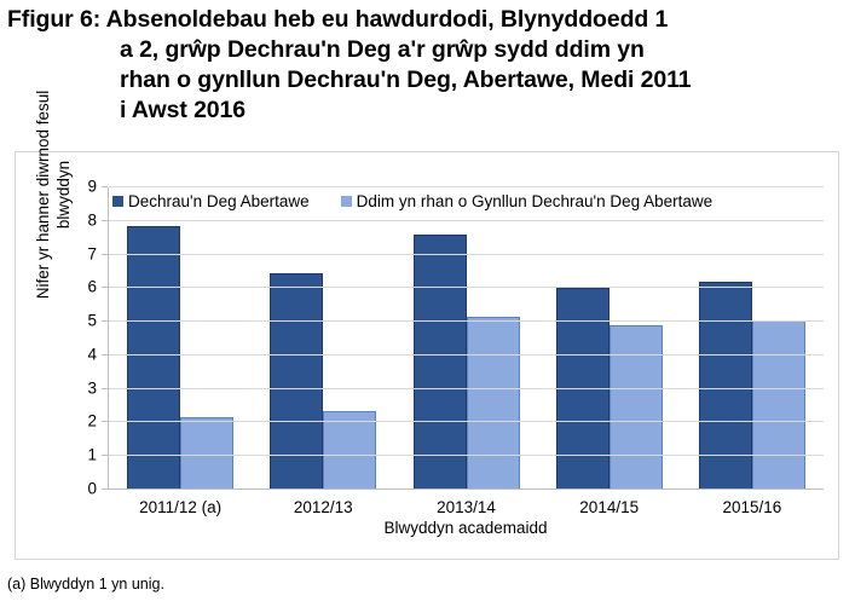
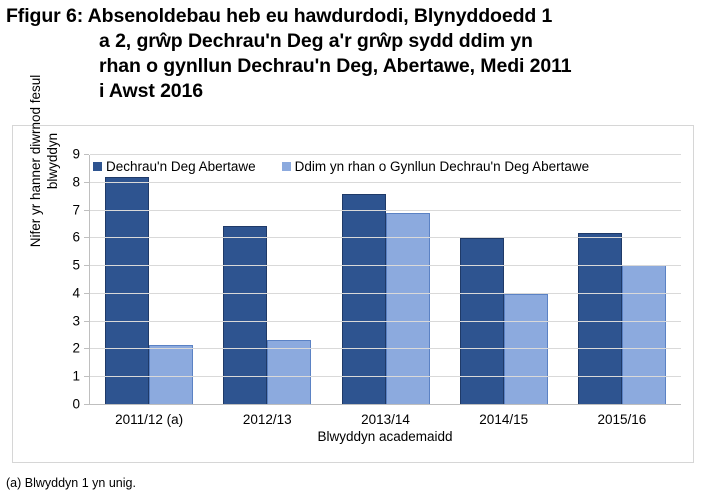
Dechrau'n Deg Abertawe/2011/12 (a): 7.8 -> 8.2
Ddim yn rhan o Gynllun Dechrau'n Deg Abertawe/2013/14: 5.2 -> 6.9
Ddim yn rhan o Gynllun Dechrau'n Deg Abertawe/2014/15: 4.9 -> 4.0
